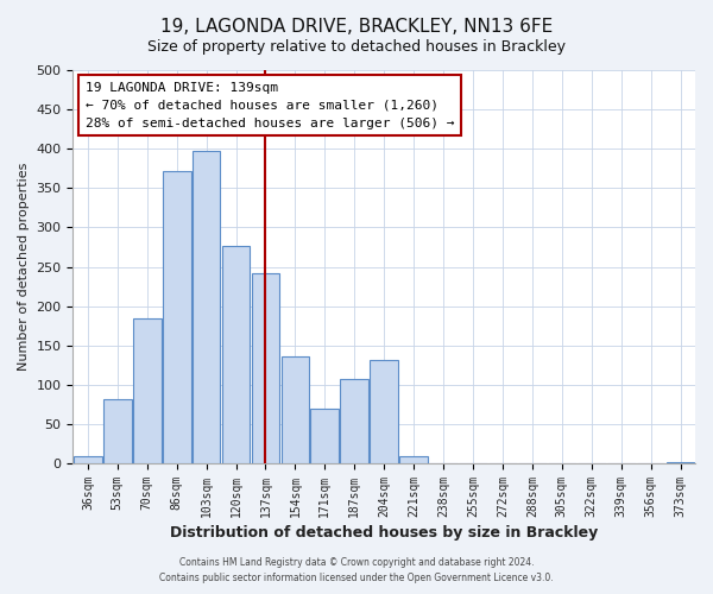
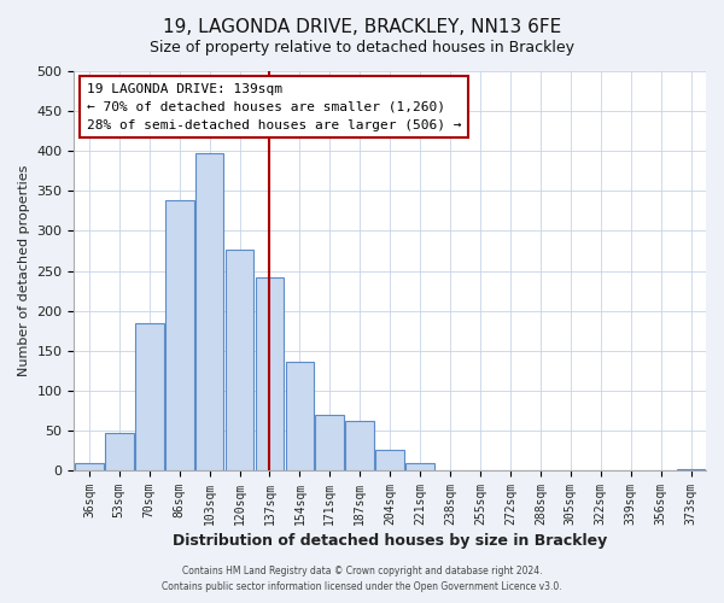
53sqm: 82 -> 47
86sqm: 372 -> 338
187sqm: 108 -> 62
204sqm: 132 -> 26
